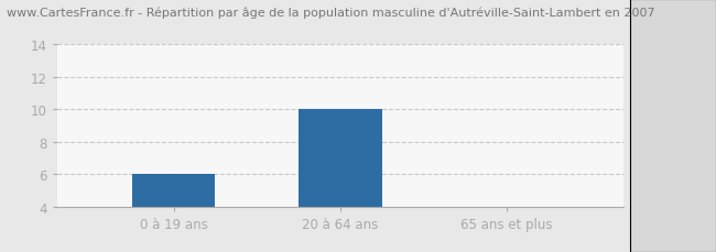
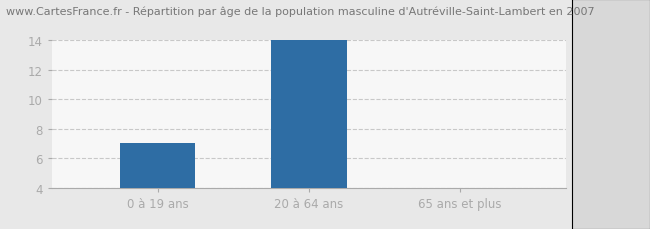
0 à 19 ans: 6.0 -> 7.0
20 à 64 ans: 10.0 -> 14.0
